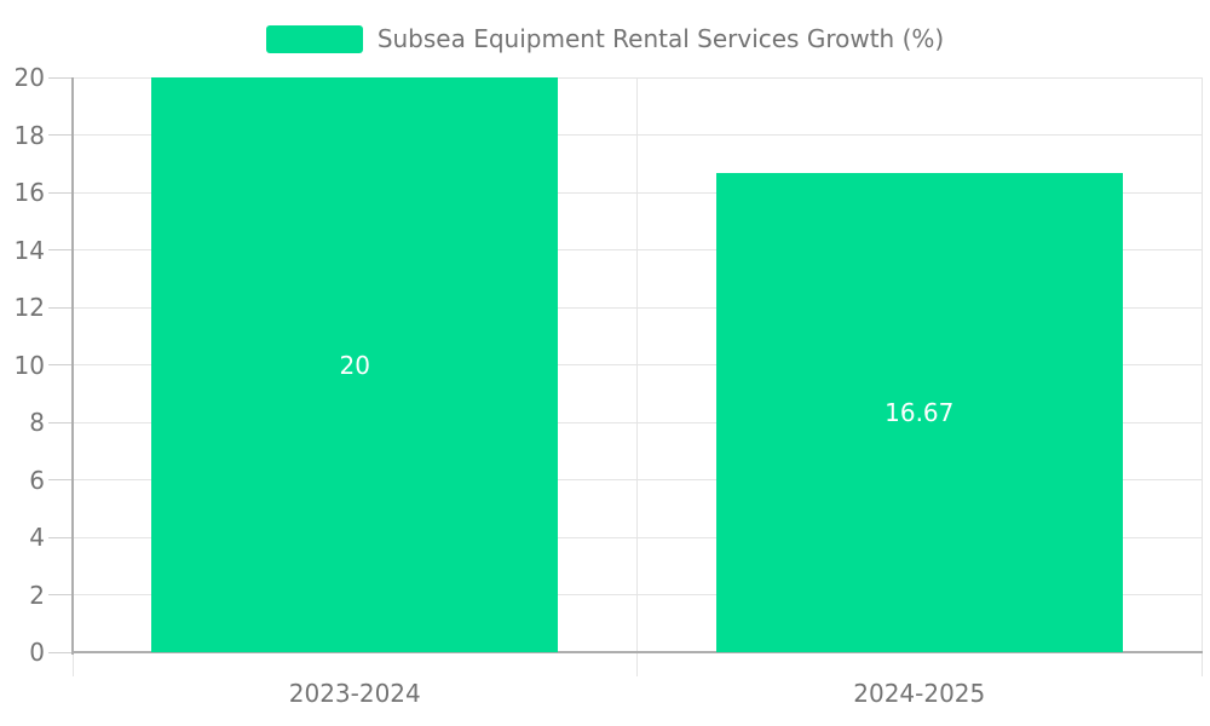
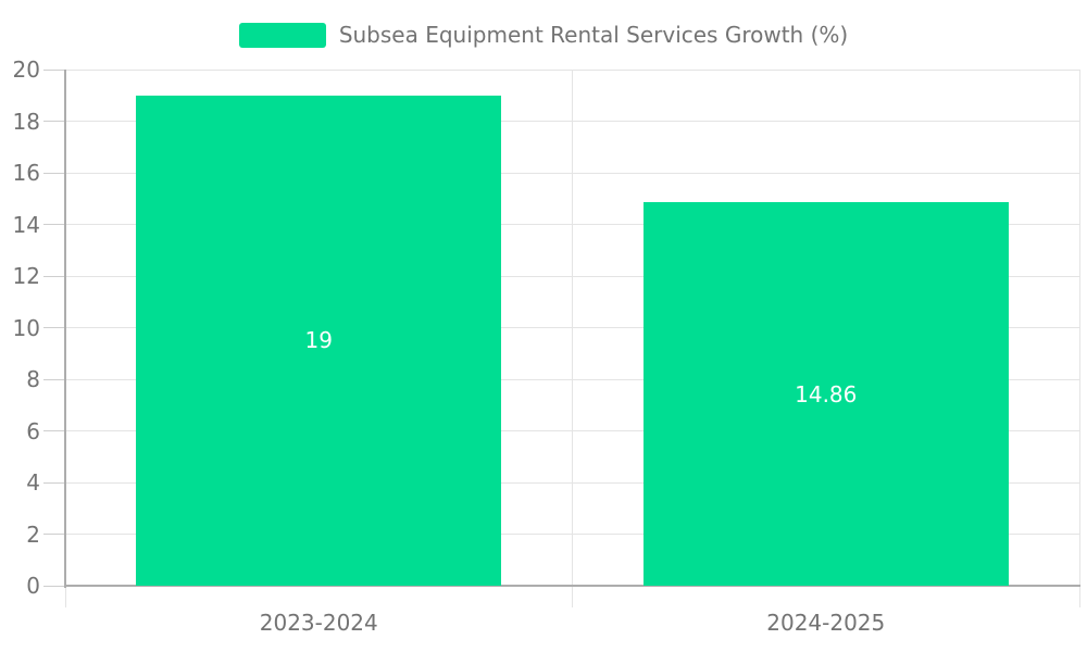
2023-2024: 20 -> 19
2024-2025: 16.67 -> 14.86
